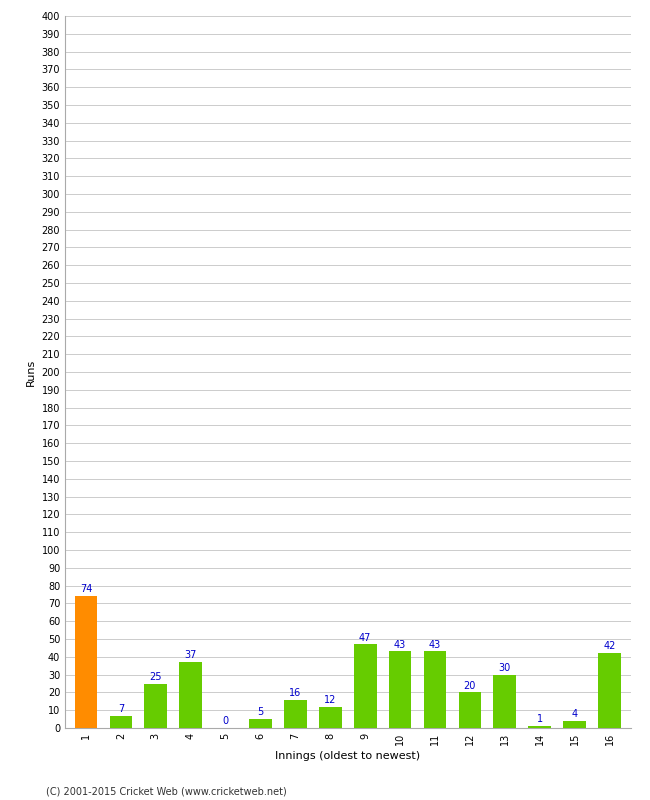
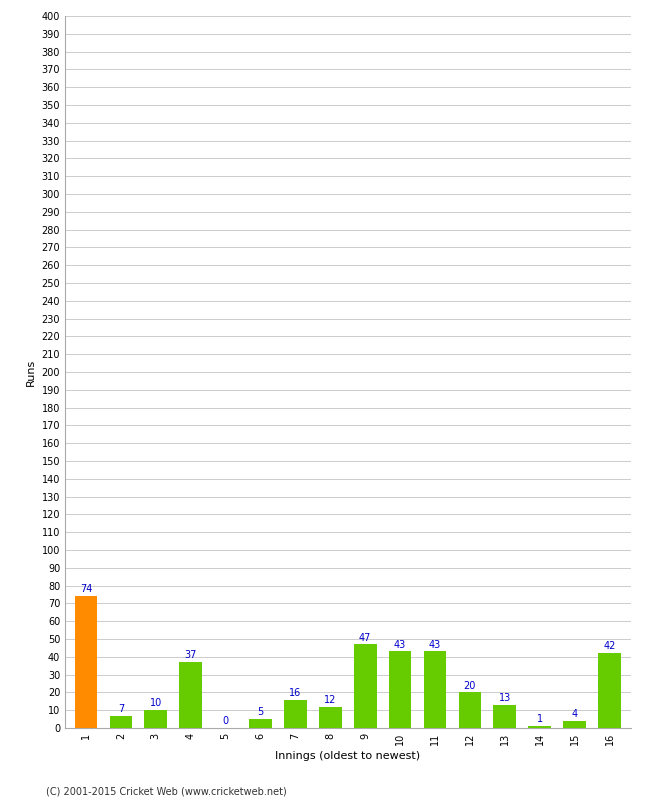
3: 25 -> 10
13: 30 -> 13
